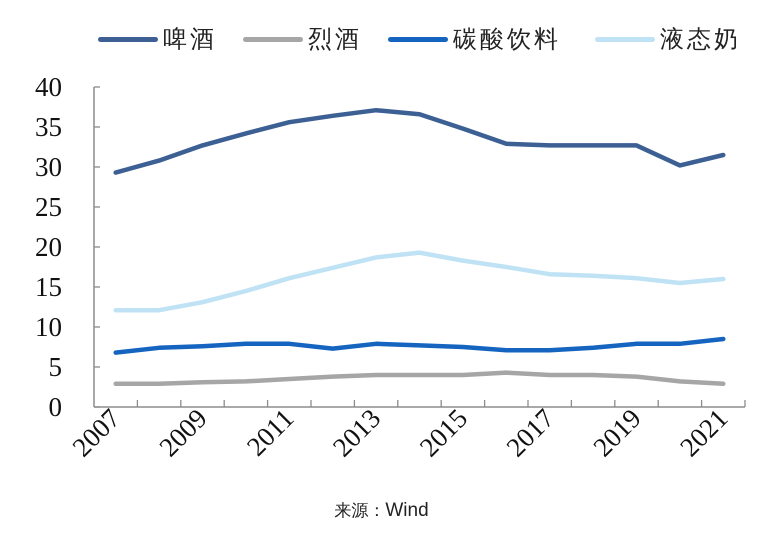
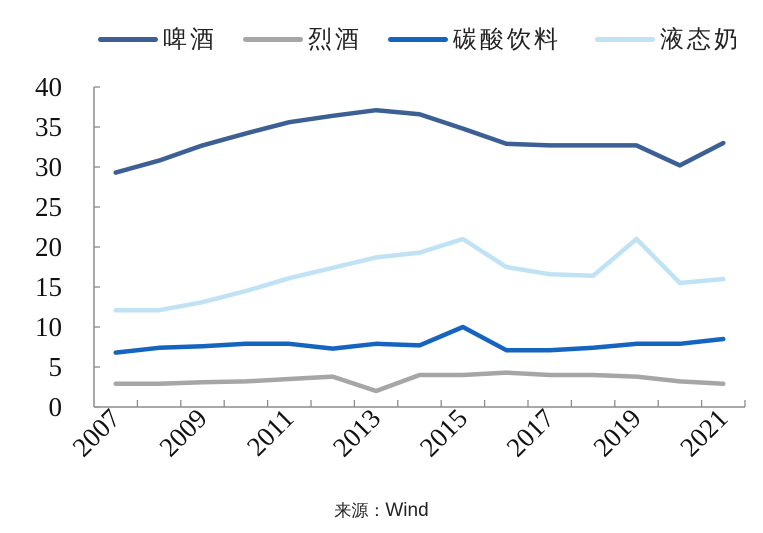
烈酒/2013: 4 -> 2
碳酸饮料/2015: 8 -> 10
液态奶/2015: 18 -> 21
液态奶/2019: 16 -> 21
啤酒/2021: 32 -> 33
